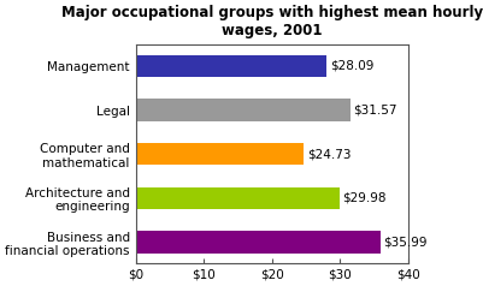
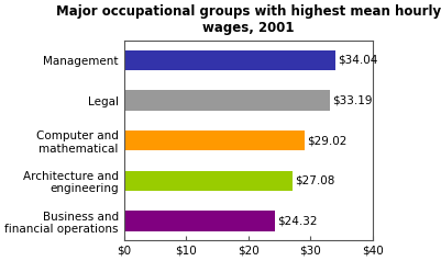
Management: $28.09 -> $34.04
Legal: $31.57 -> $33.19
Computer and mathematical: $24.73 -> $29.02
Architecture and engineering: $29.98 -> $27.08
Business and financial operations: $35.99 -> $24.32
